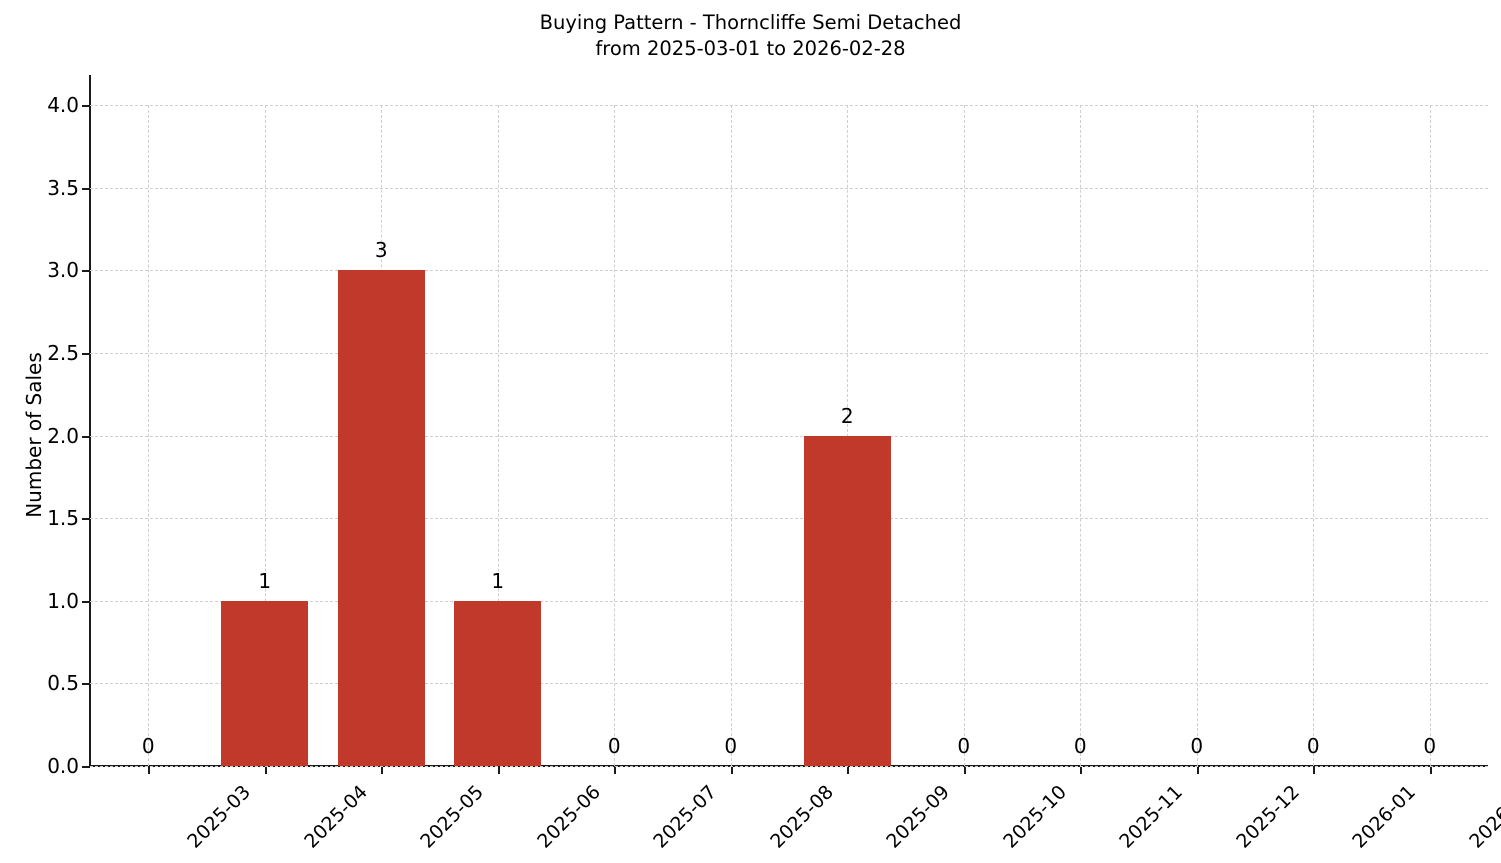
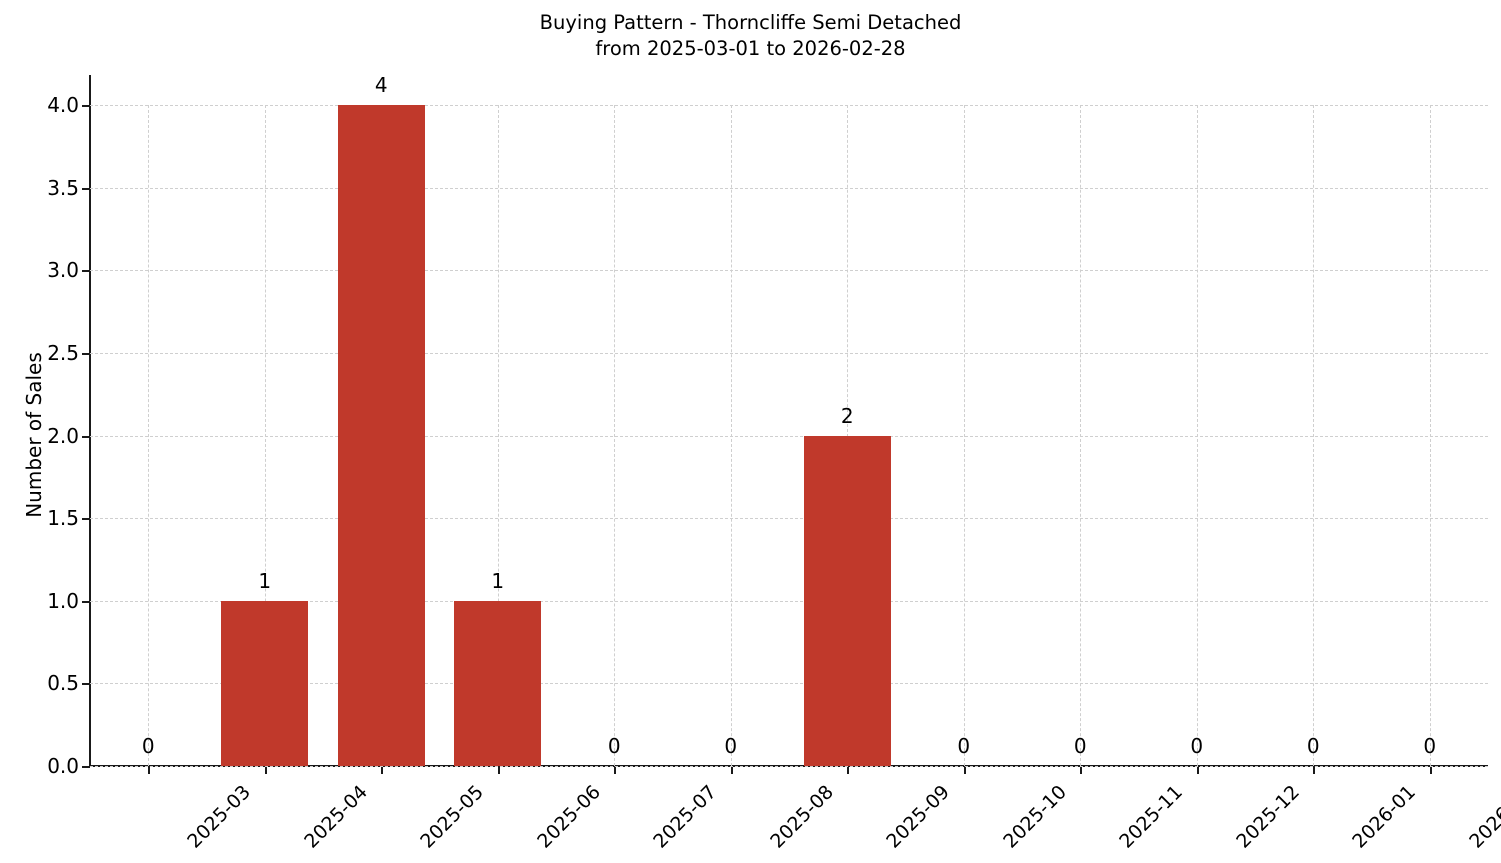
2025-05: 3 -> 4
